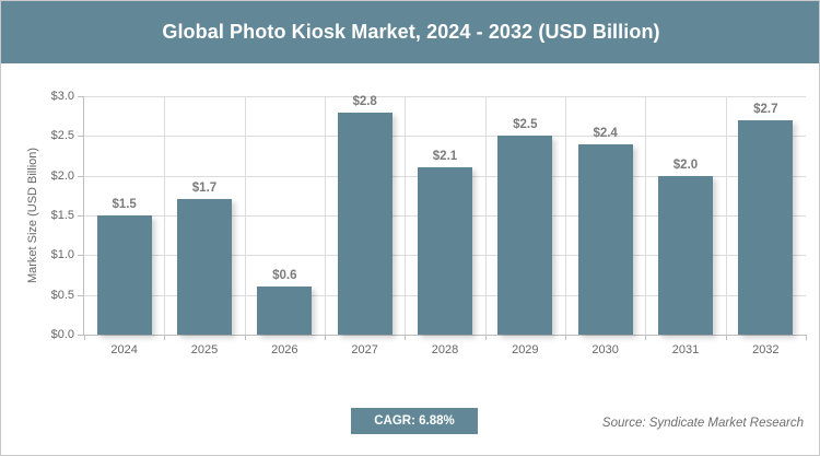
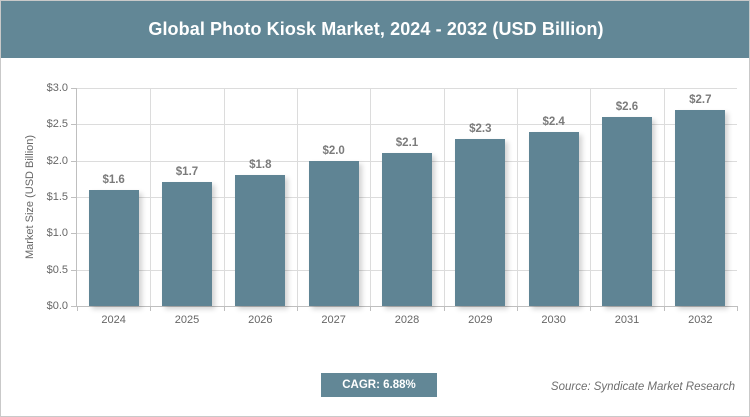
2024: $1.5 -> $1.6
2026: $0.6 -> $1.8
2027: $2.8 -> $2.0
2029: $2.5 -> $2.3
2031: $2.0 -> $2.6
